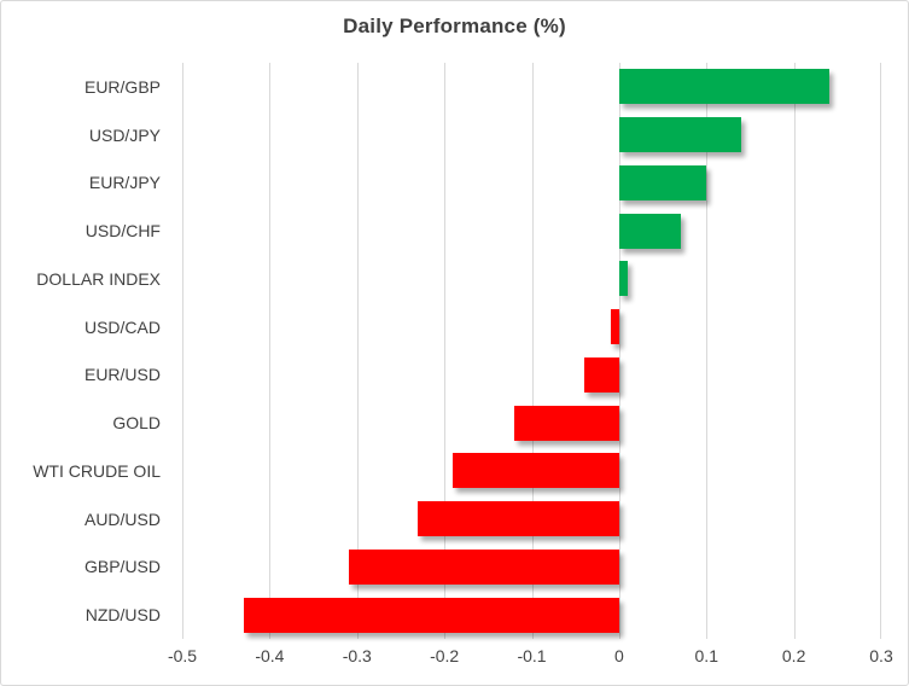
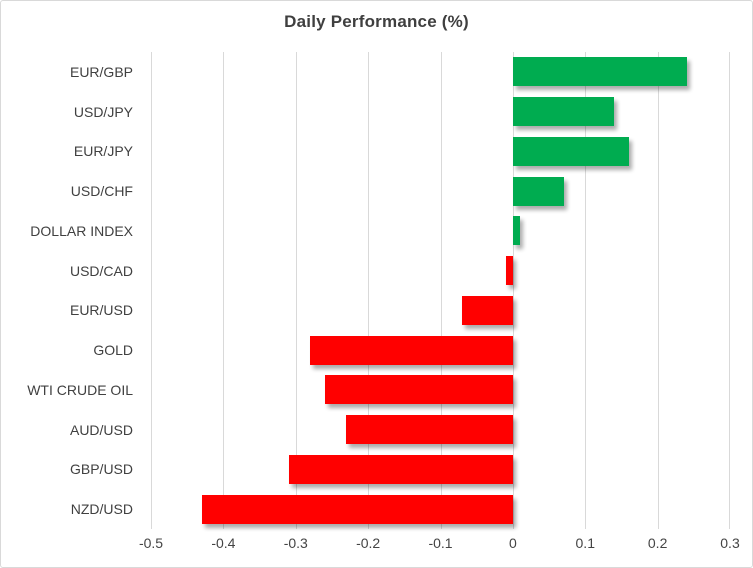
EUR/JPY: 0.10 -> 0.16
EUR/USD: -0.04 -> -0.07
GOLD: -0.12 -> -0.28
WTI CRUDE OIL: -0.19 -> -0.26
